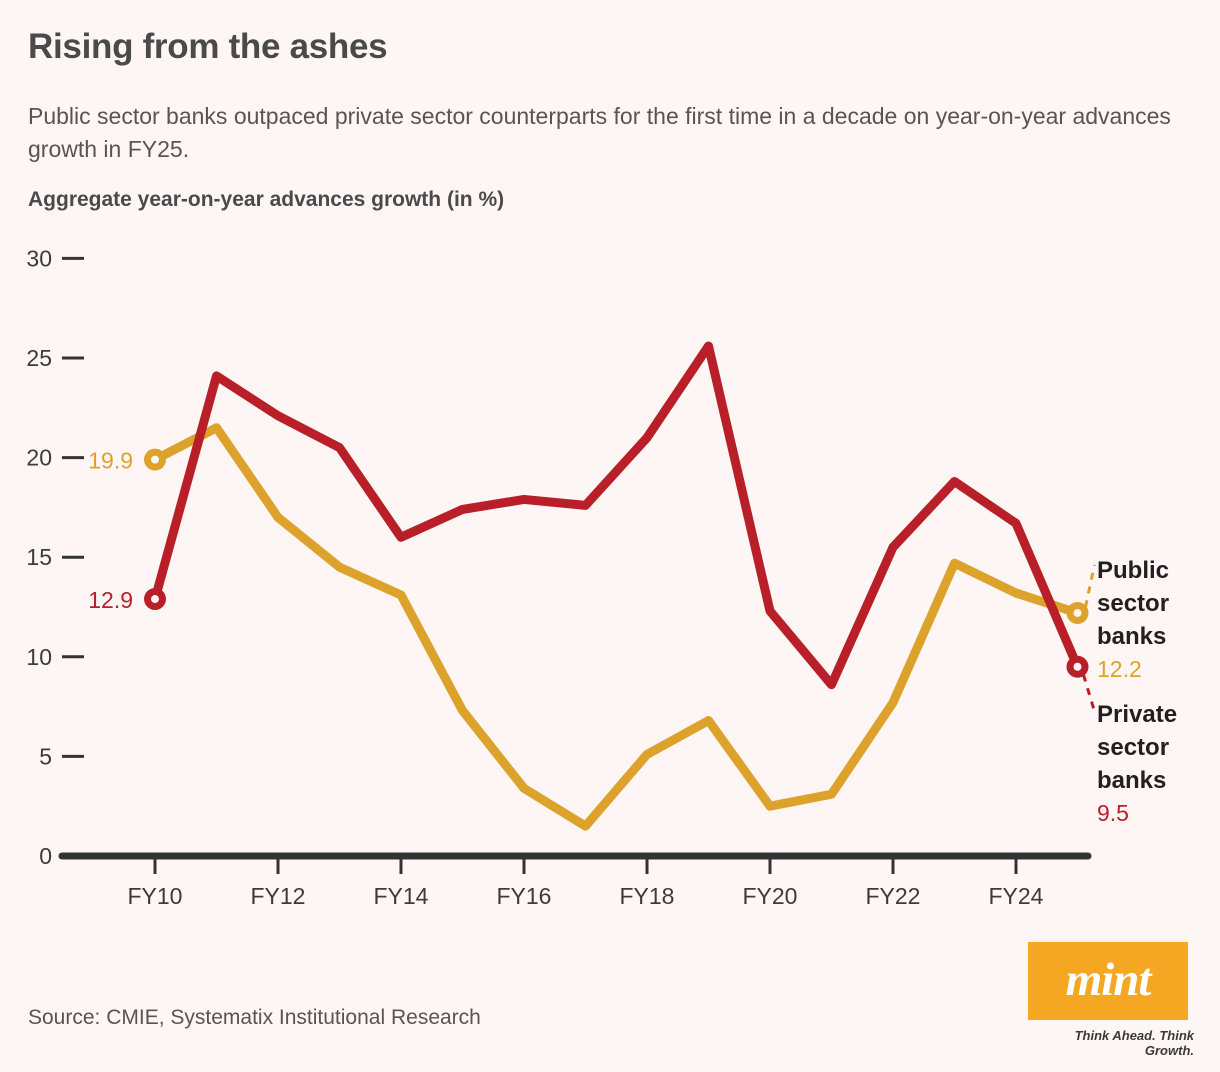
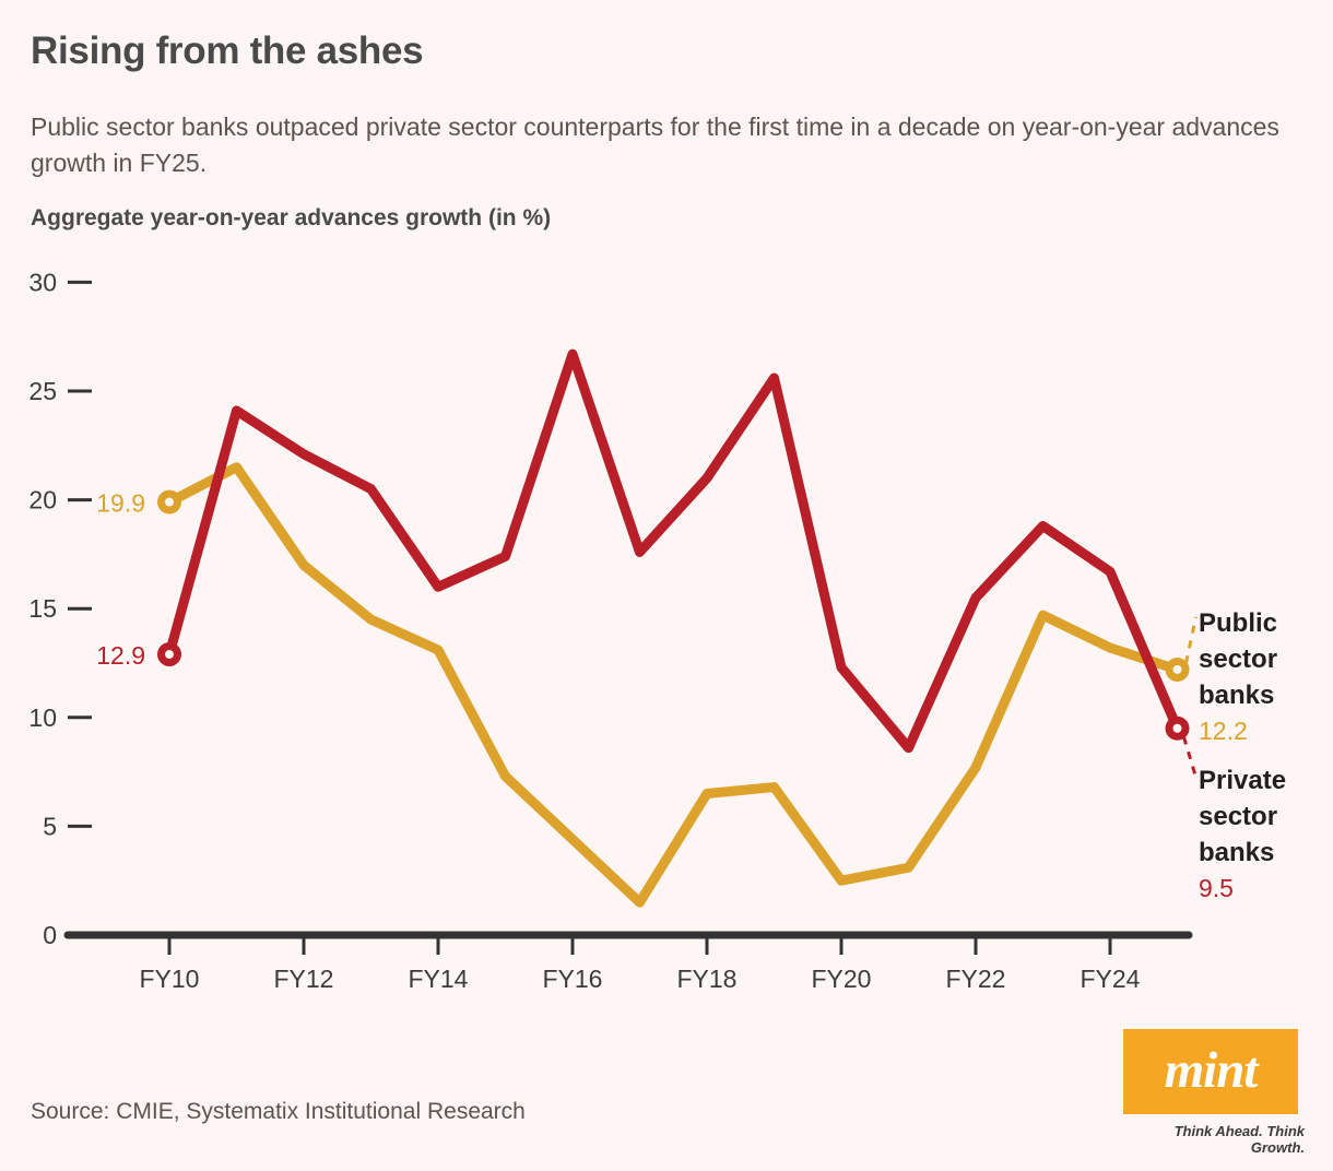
Public sector banks/FY16: 3.4 -> 4.4
Private sector banks/FY16: 17.9 -> 26.7
Public sector banks/FY18: 5.1 -> 6.5
